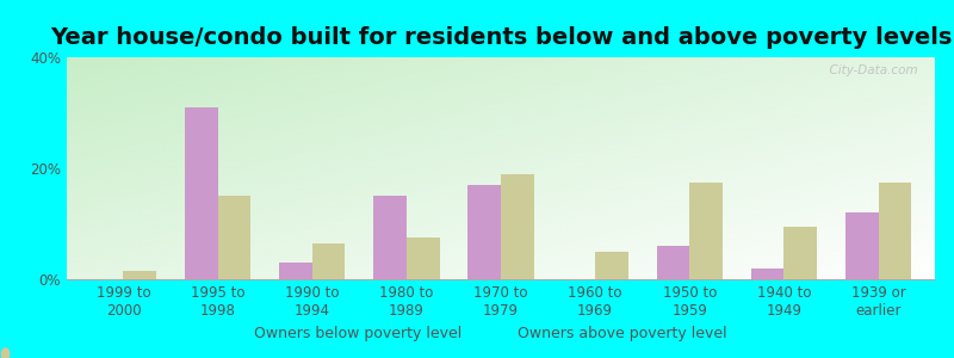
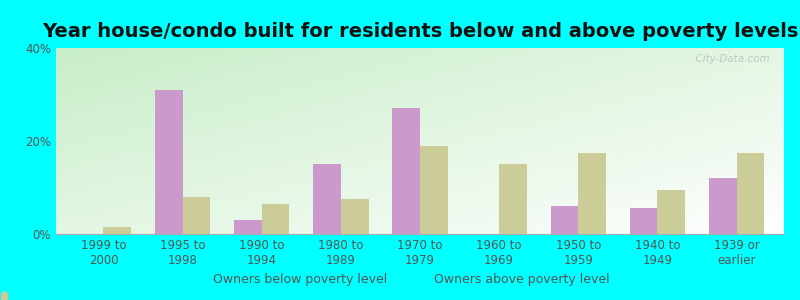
Owners above poverty level/1995 to 1998: 15.0% -> 8.0%
Owners below poverty level/1970 to 1979: 17.0% -> 27.0%
Owners above poverty level/1960 to 1969: 5.0% -> 15.0%
Owners below poverty level/1940 to 1949: 2.0% -> 5.5%
